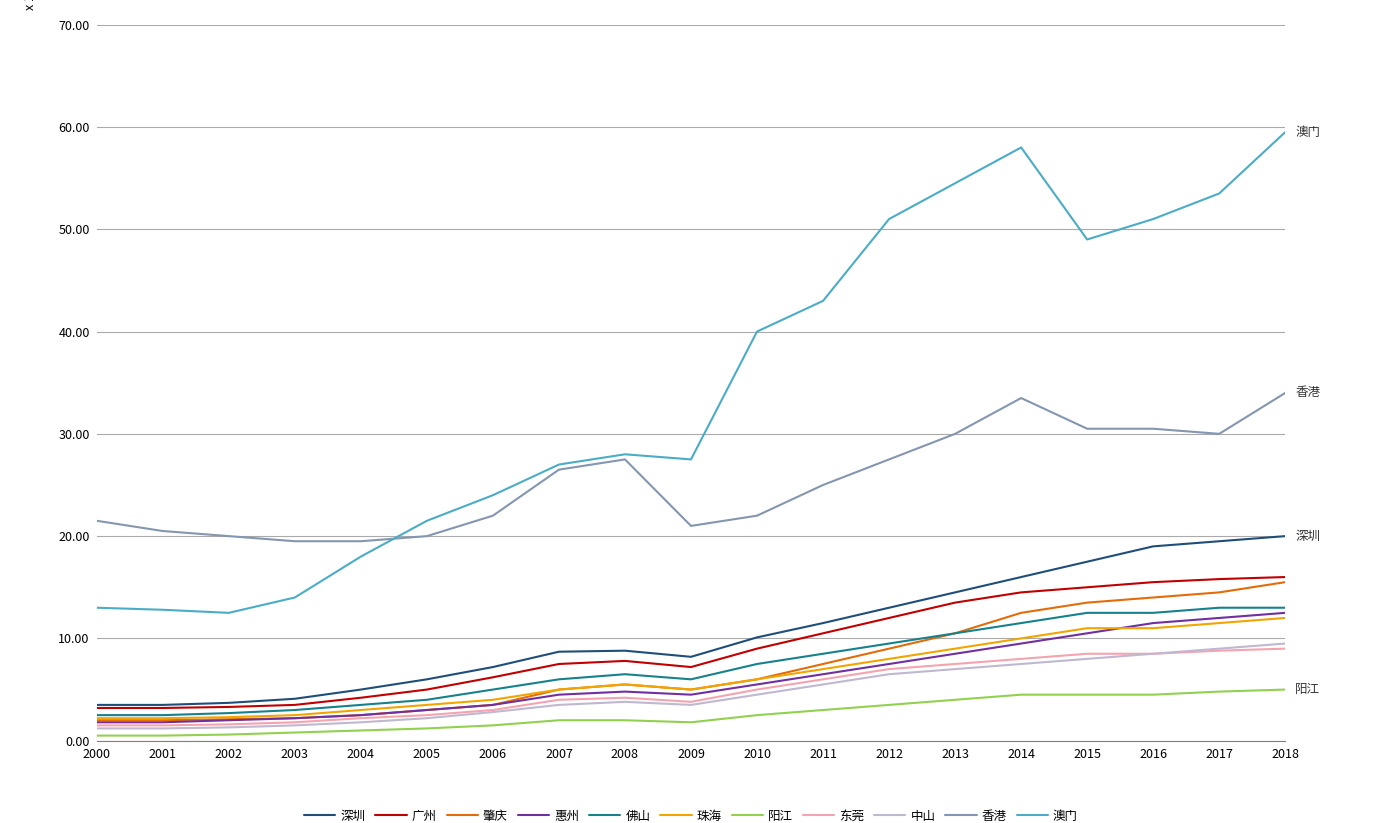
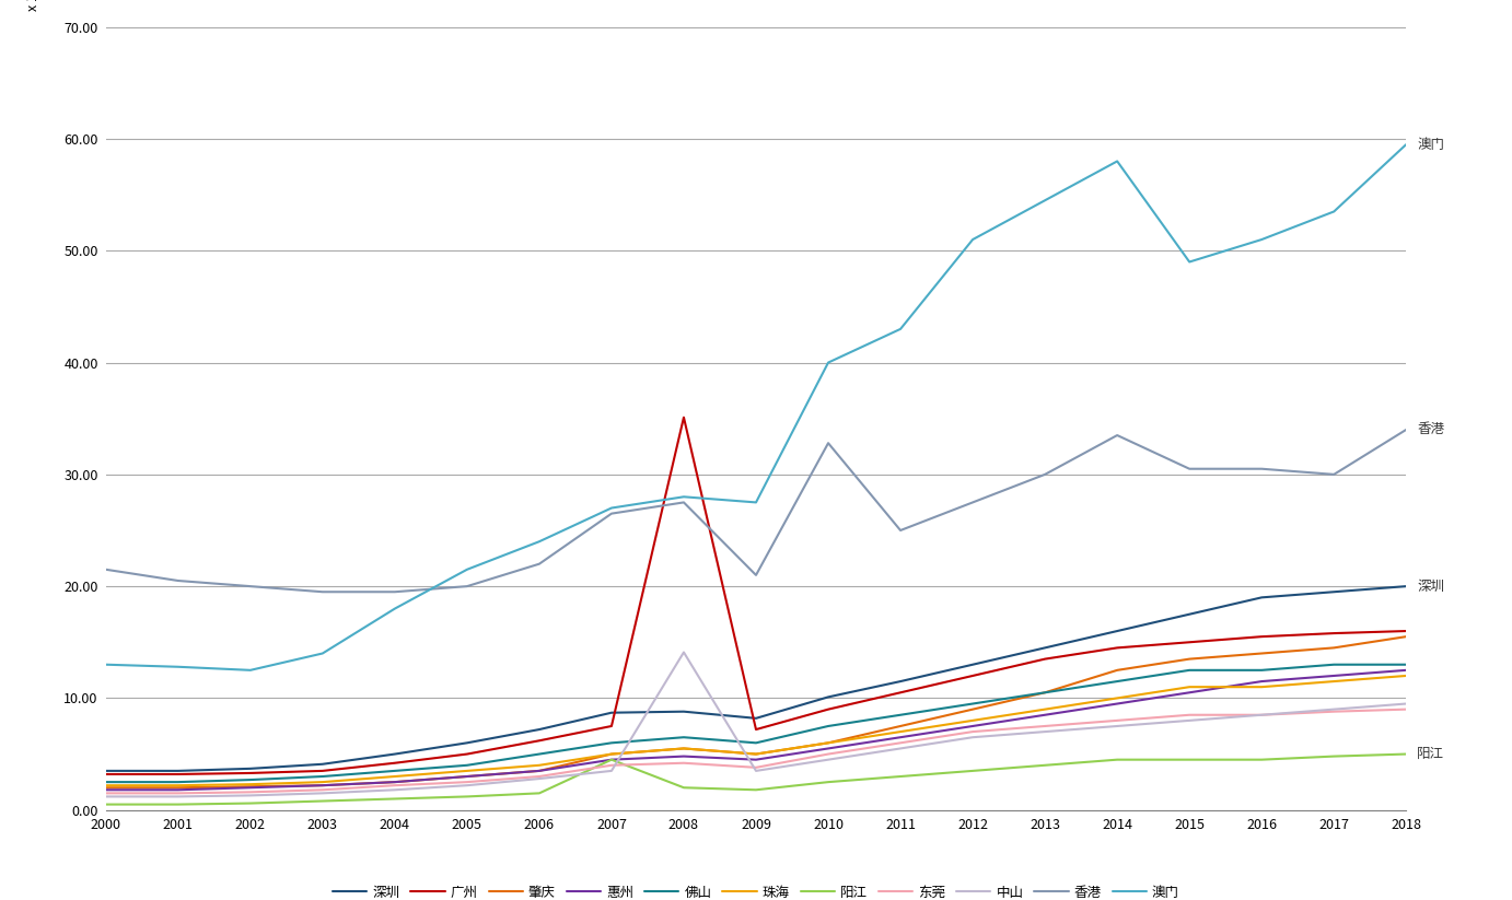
阳江/2007: 2.0 -> 4.5
广州/2008: 7.8 -> 35.1
中山/2008: 3.8 -> 14.1
香港/2010: 22.0 -> 32.8
